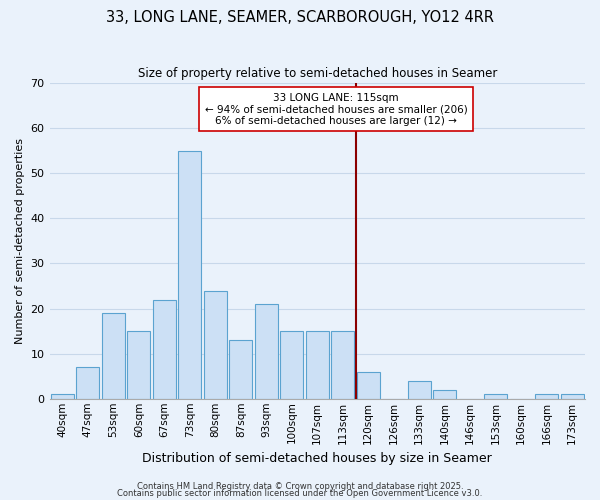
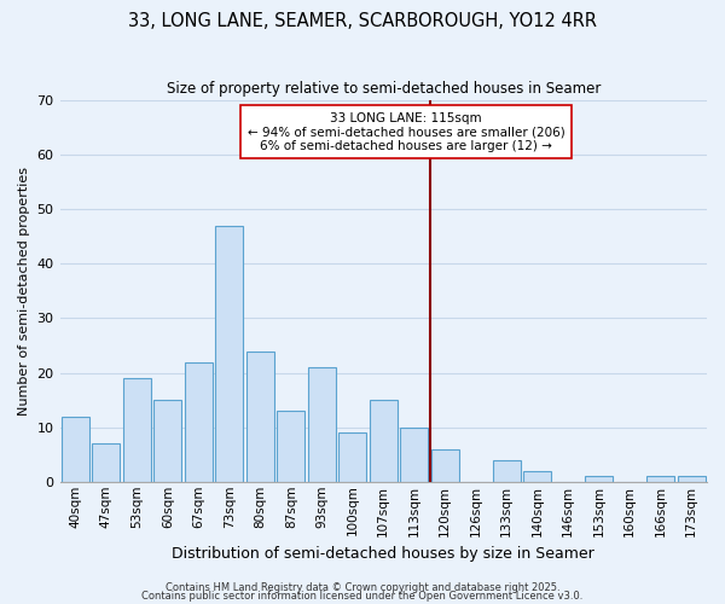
40sqm: 1 -> 12
73sqm: 55 -> 47
100sqm: 15 -> 9
113sqm: 15 -> 10
